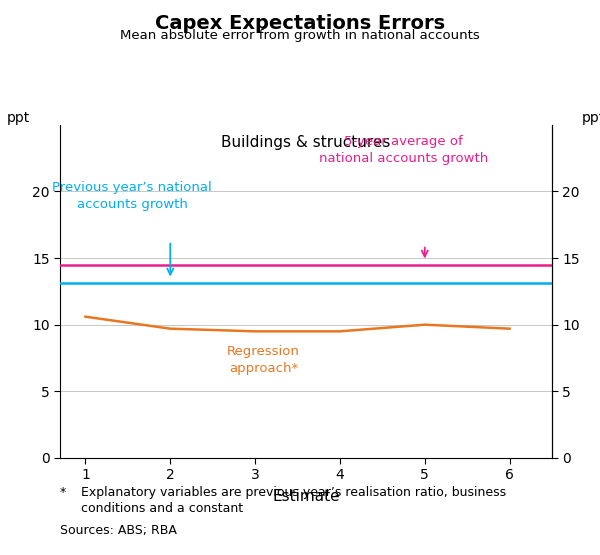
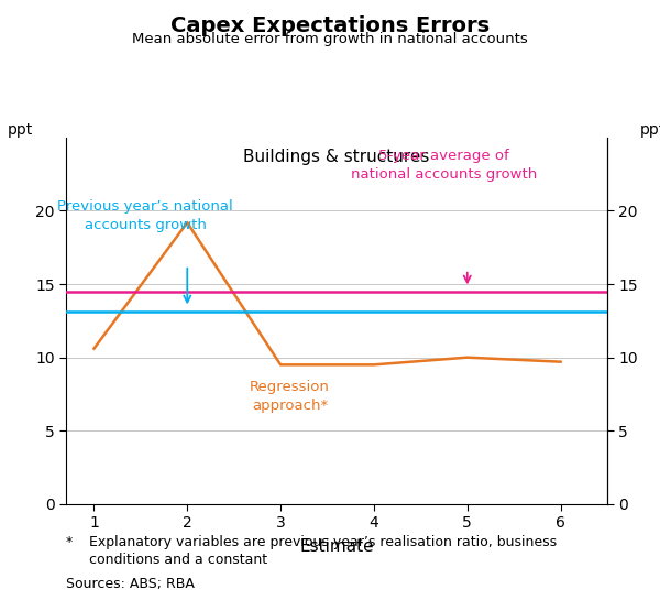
2: 9.7 -> 19.2
